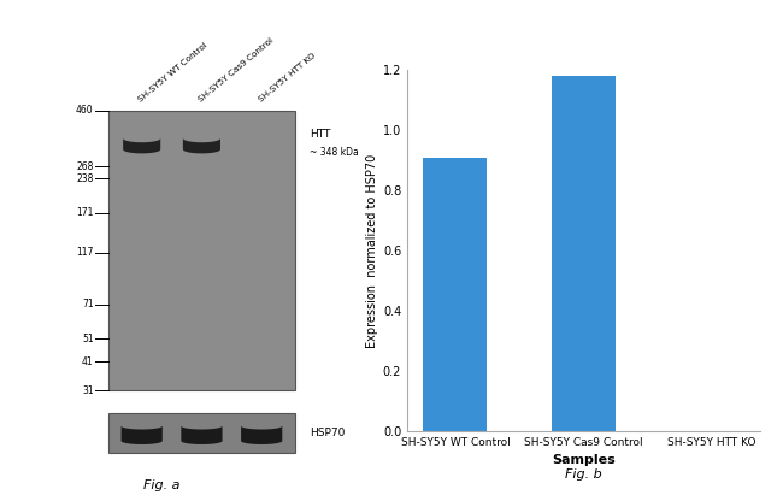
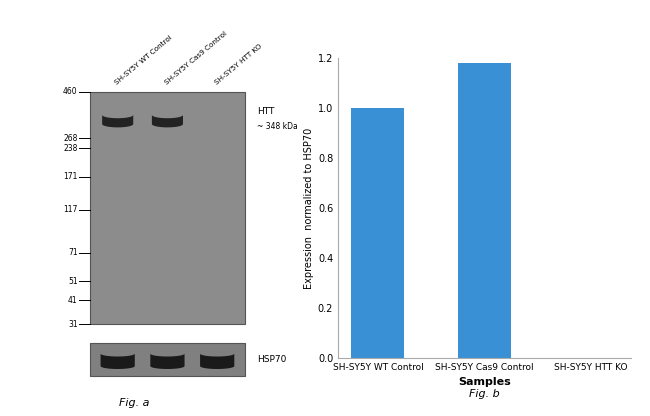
SH-SY5Y WT Control: 0.91 -> 1.00
